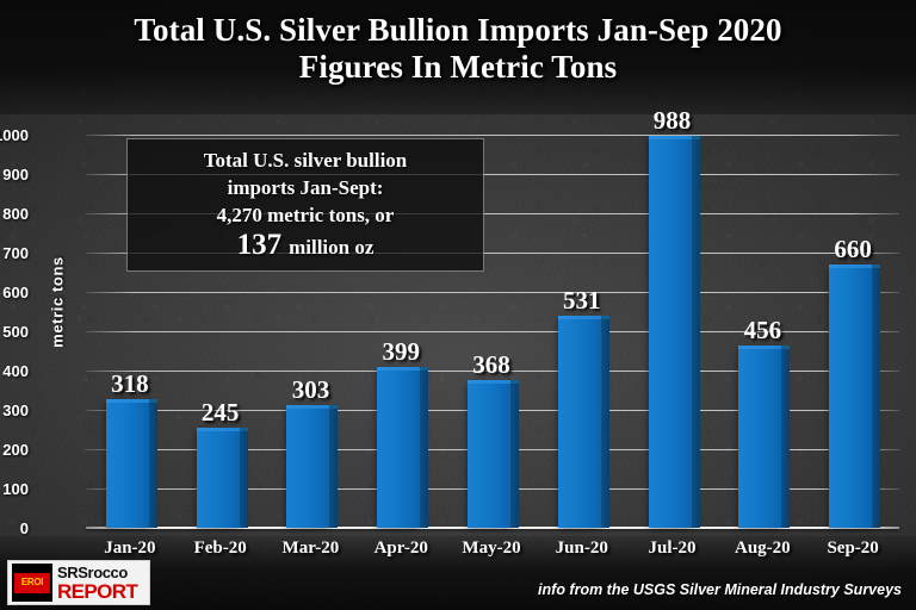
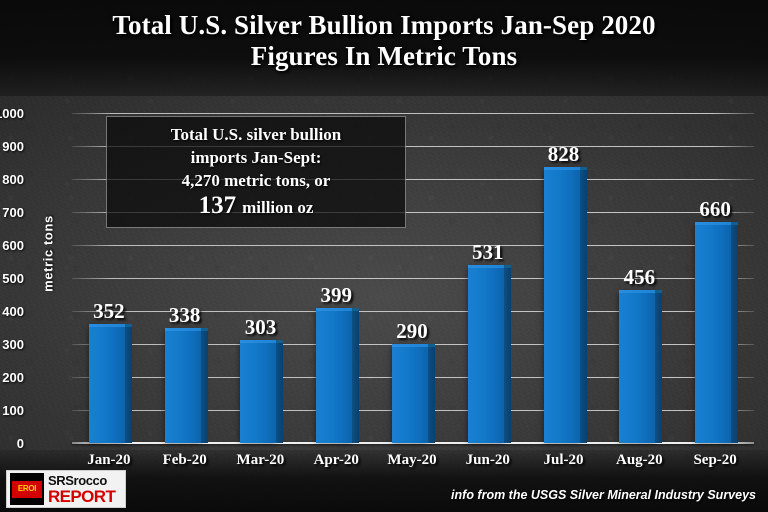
Jan-20: 318 -> 352
Feb-20: 245 -> 338
May-20: 368 -> 290
Jul-20: 988 -> 828
